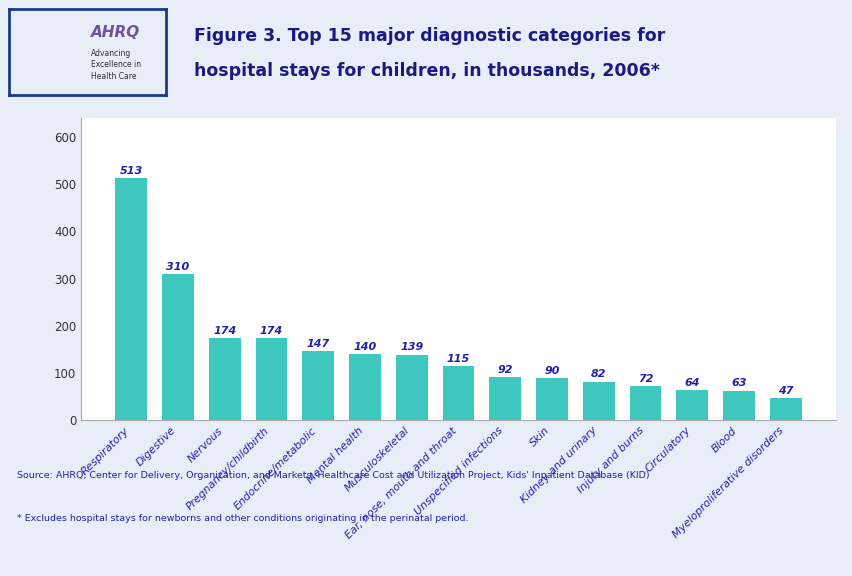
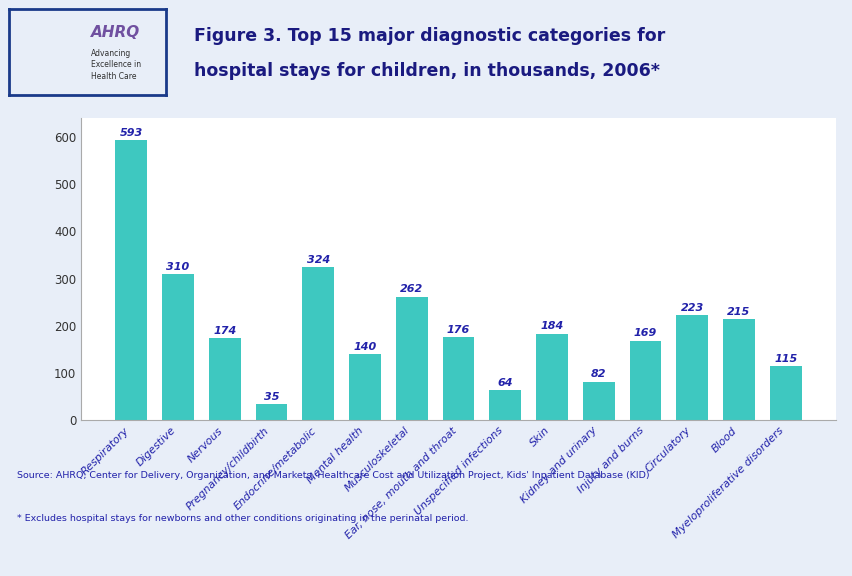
Respiratory: 513 -> 593
Pregnancy/childbirth: 174 -> 35
Endocrine/metabolic: 147 -> 324
Musculoskeletal: 139 -> 262
Ear, nose, mouth and throat: 115 -> 176
Unspecified infections: 92 -> 64
Skin: 90 -> 184
Injury and burns: 72 -> 169
Circulatory: 64 -> 223
Blood: 63 -> 215
Myeloproliferative disorders: 47 -> 115
